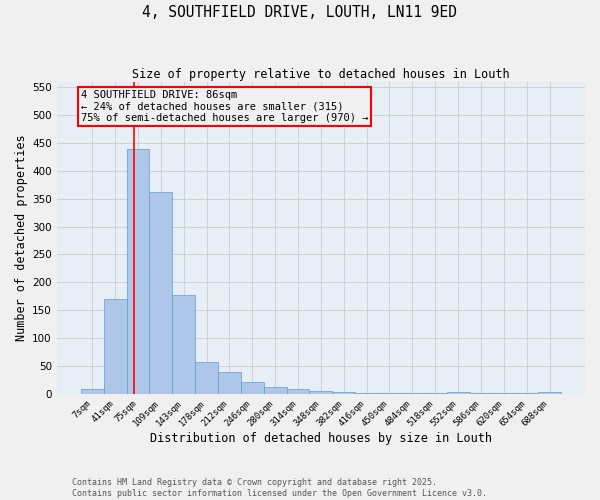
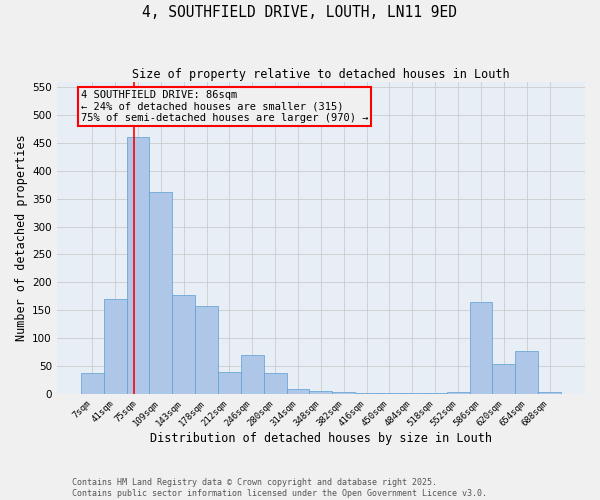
7sqm: 8 -> 38
75sqm: 440 -> 460
178sqm: 57 -> 158
246sqm: 22 -> 70
280sqm: 12 -> 38
586sqm: 1 -> 164
620sqm: 1 -> 54
654sqm: 1 -> 76
